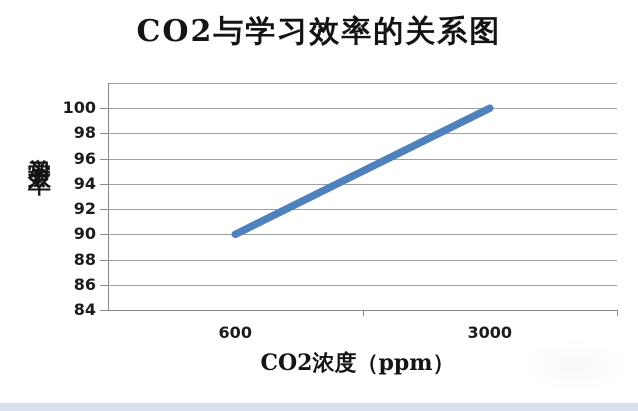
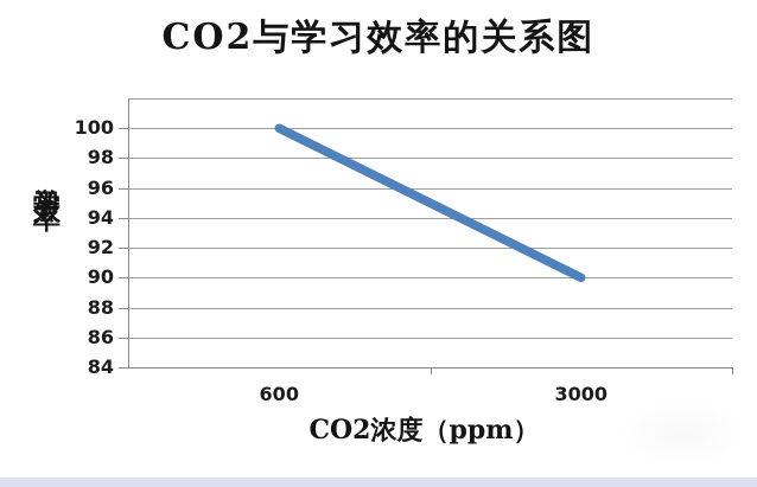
600: 90 -> 100
3000: 100 -> 90
